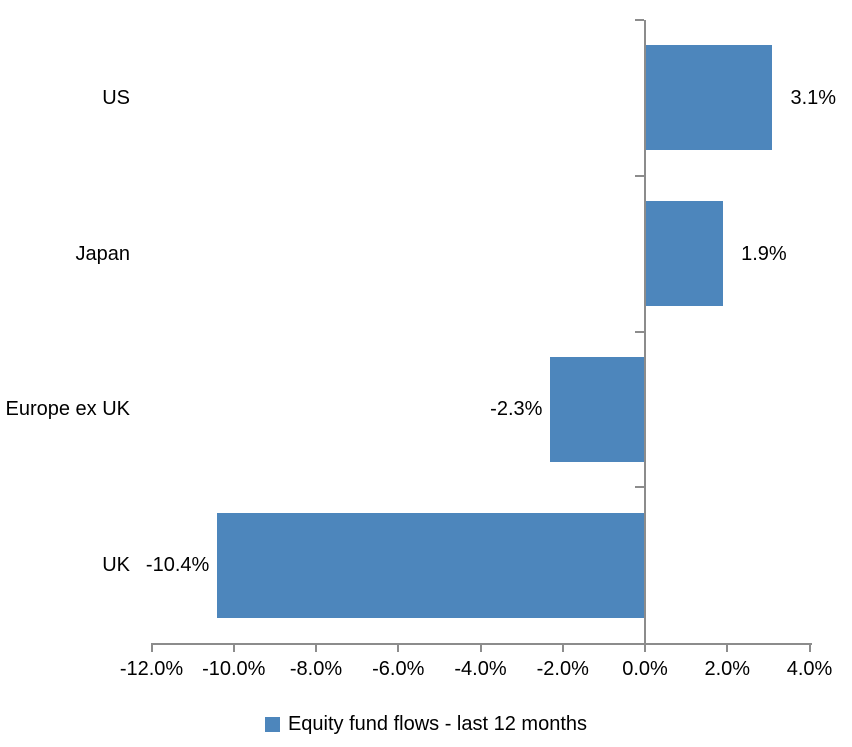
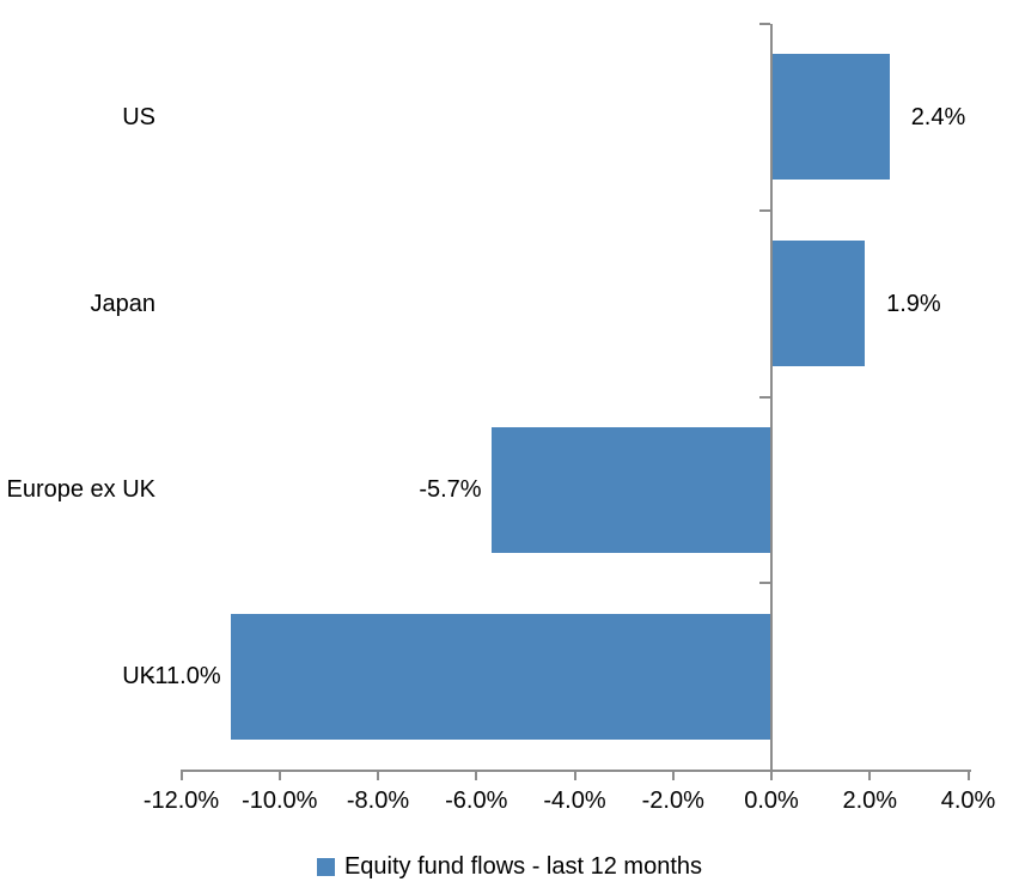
US: 3.1% -> 2.4%
Europe ex UK: -2.3% -> -5.7%
UK: -10.4% -> -11.0%
